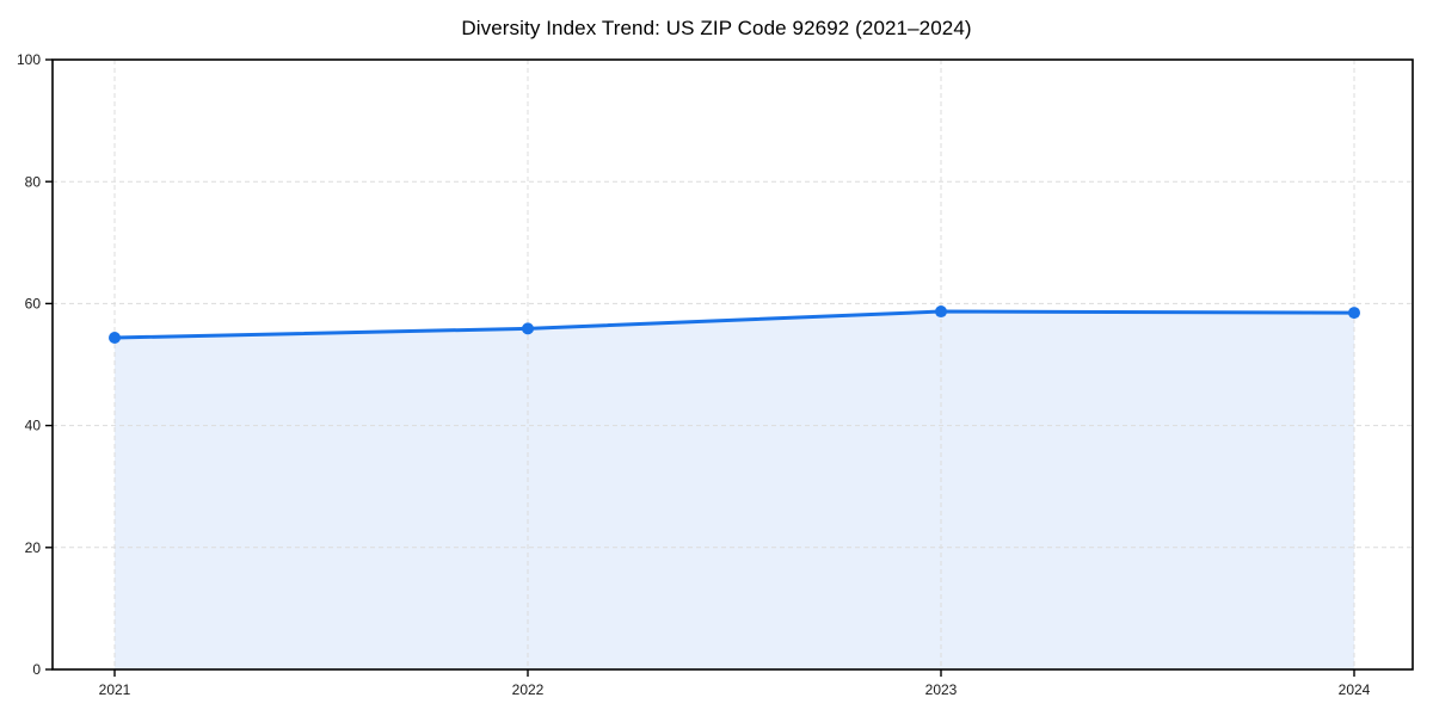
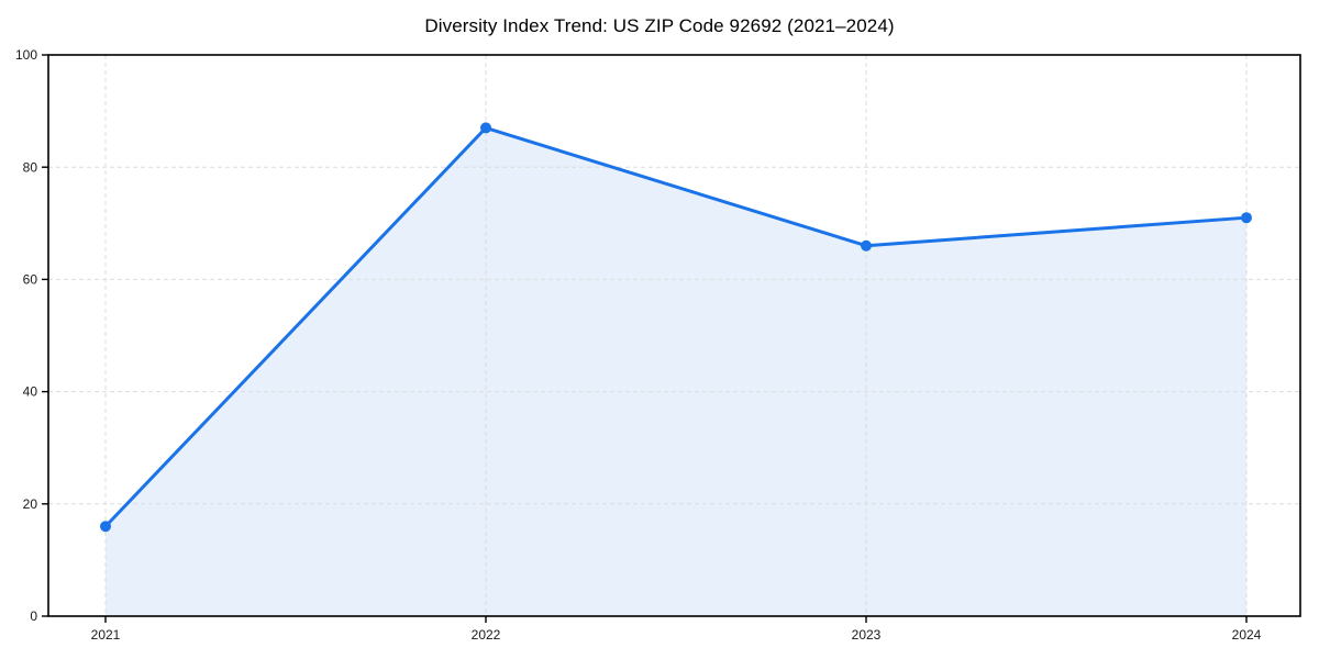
2021: 54 -> 16
2022: 56 -> 87
2023: 59 -> 66
2024: 58 -> 71
